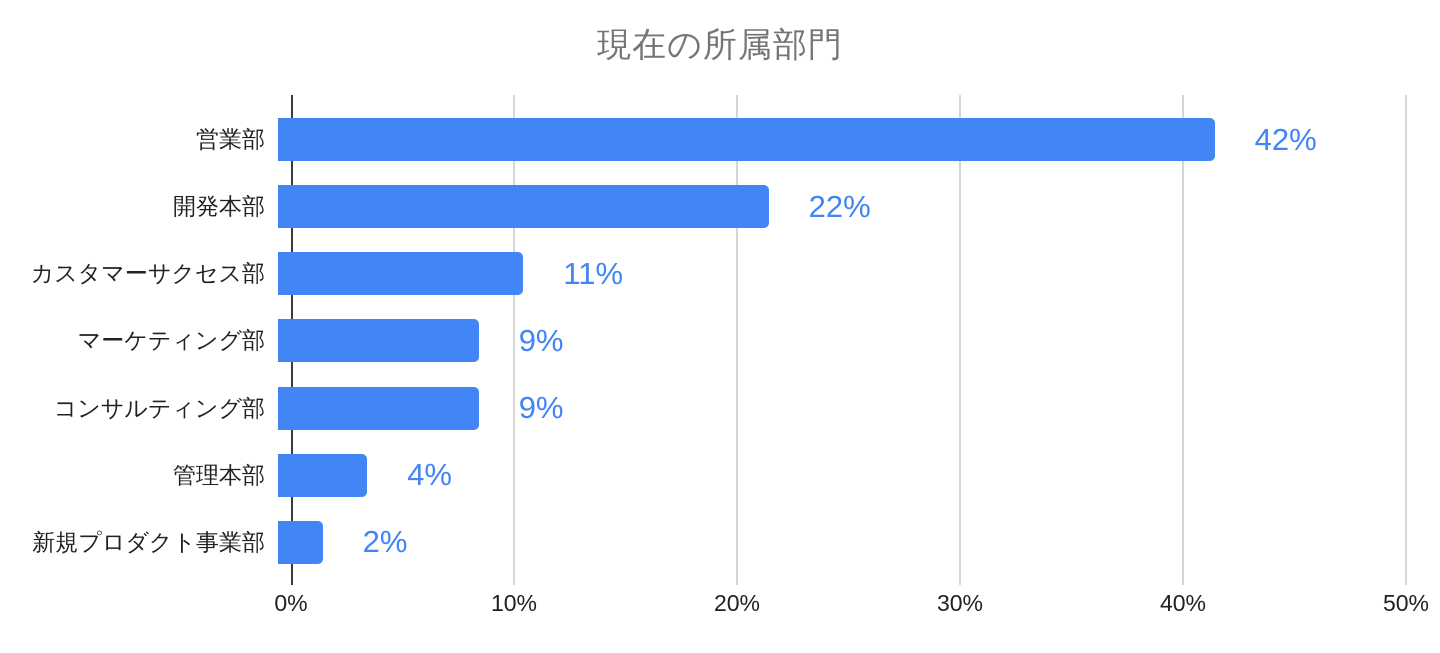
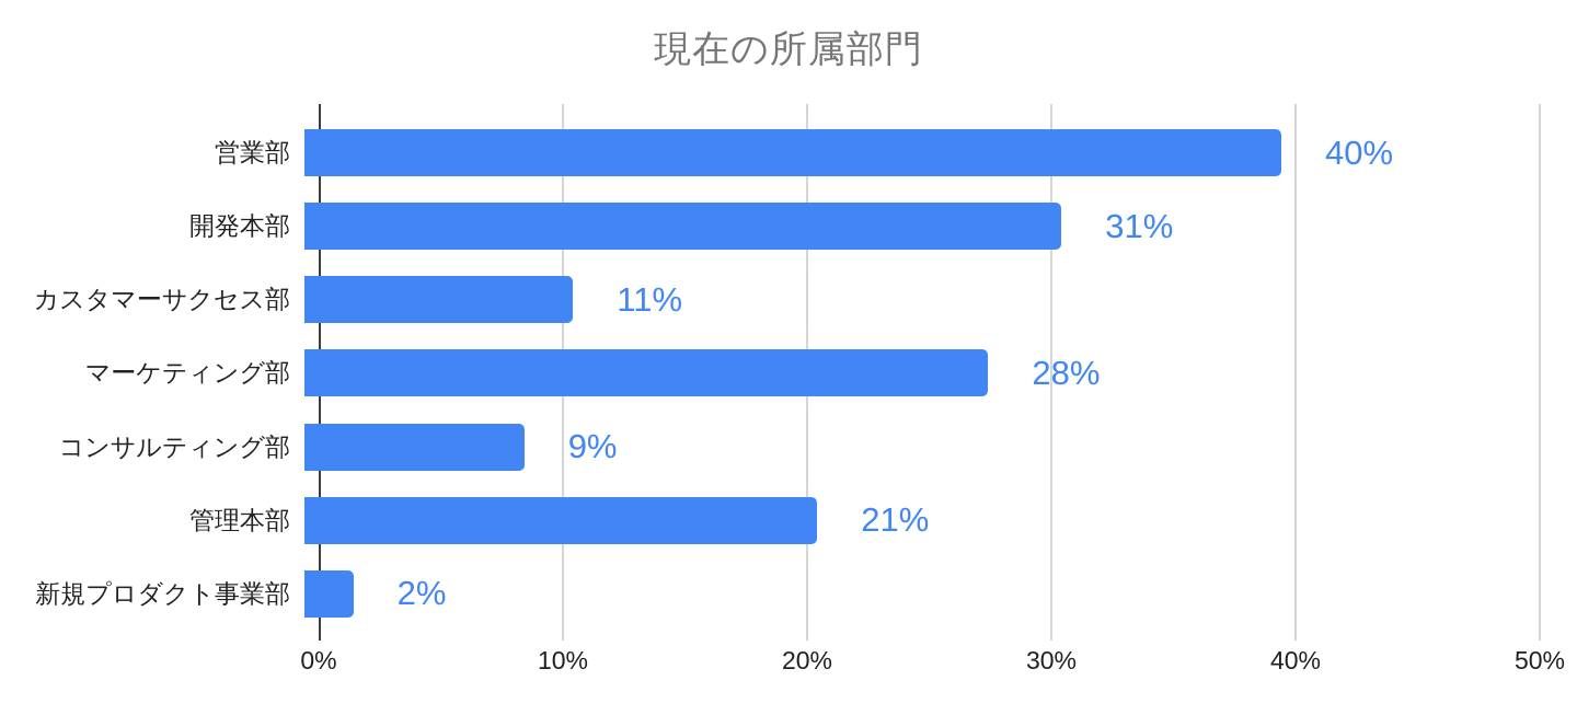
営業部: 42% -> 40%
開発本部: 22% -> 31%
マーケティング部: 9% -> 28%
管理本部: 4% -> 21%
